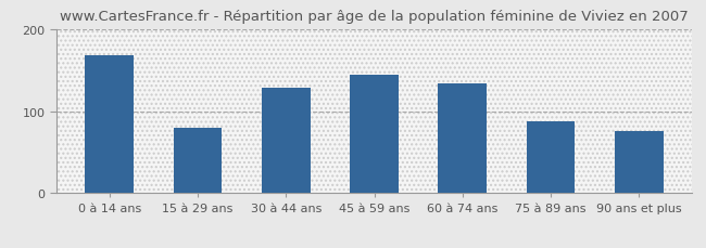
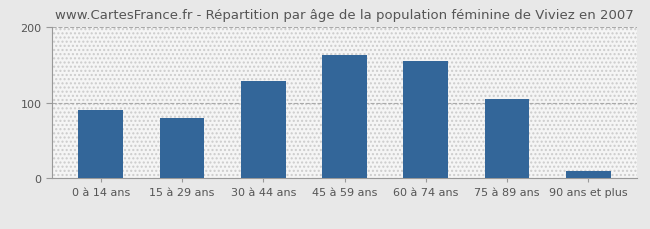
0 à 14 ans: 168 -> 90
45 à 59 ans: 144 -> 162
60 à 74 ans: 134 -> 155
75 à 89 ans: 88 -> 105
90 ans et plus: 76 -> 10
